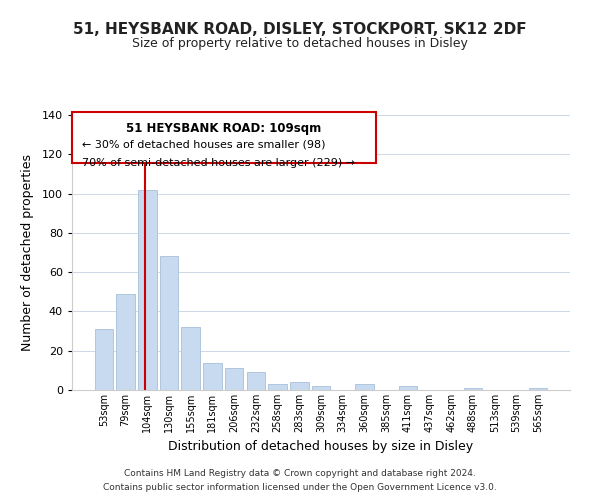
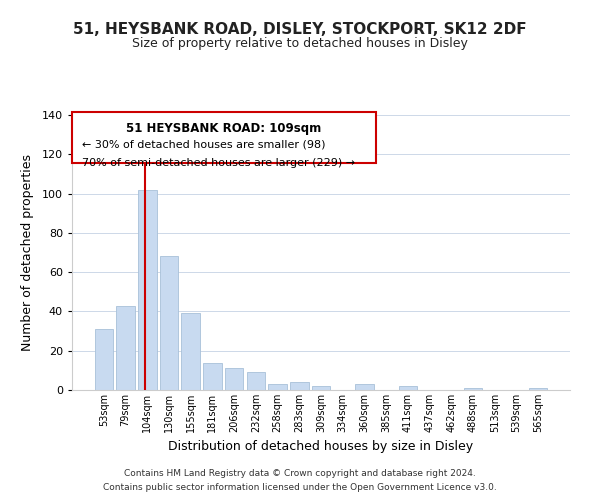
79sqm: 49 -> 43
155sqm: 32 -> 39
